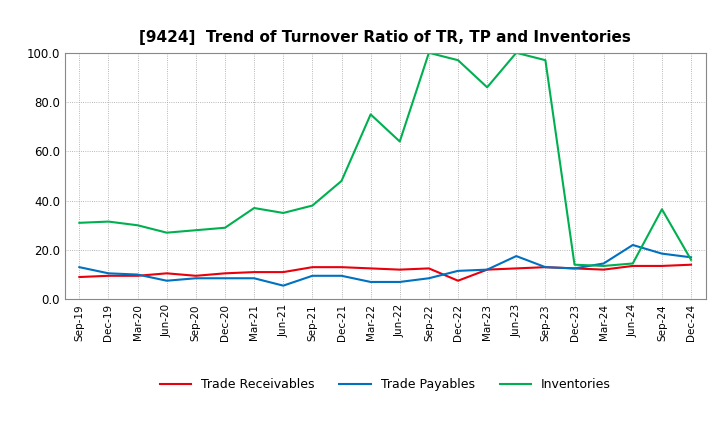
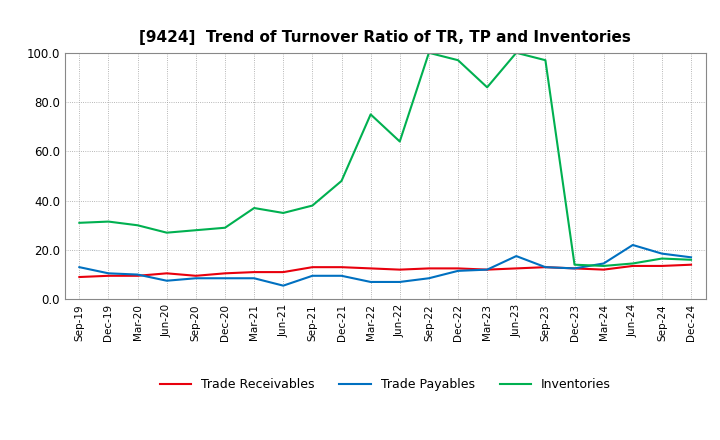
Trade Receivables/Dec-22: 7.5 -> 12.5
Inventories/Sep-24: 36.5 -> 16.5
